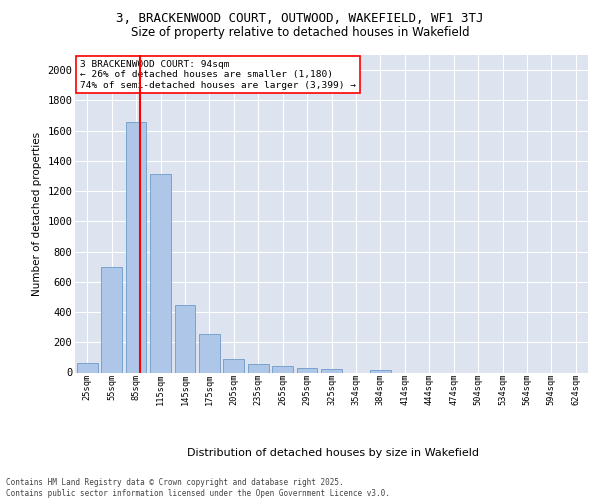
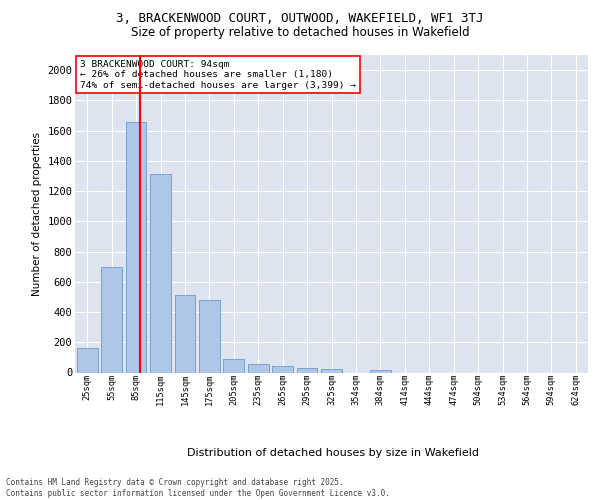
25sqm: 60 -> 160
145sqm: 440 -> 510
175sqm: 260 -> 480
